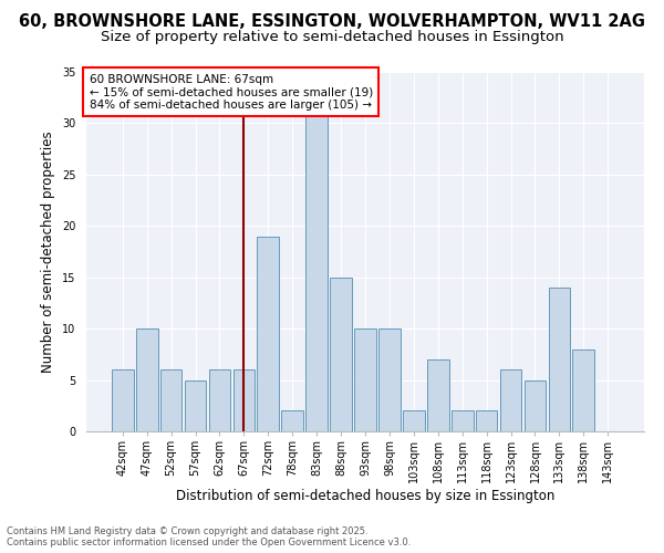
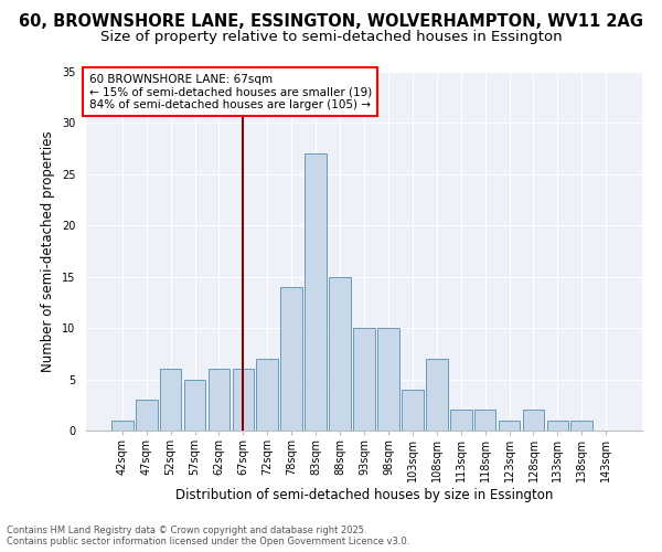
42sqm: 6 -> 1
47sqm: 10 -> 3
72sqm: 19 -> 7
78sqm: 2 -> 14
83sqm: 31 -> 27
103sqm: 2 -> 4
123sqm: 6 -> 1
128sqm: 5 -> 2
133sqm: 14 -> 1
138sqm: 8 -> 1
